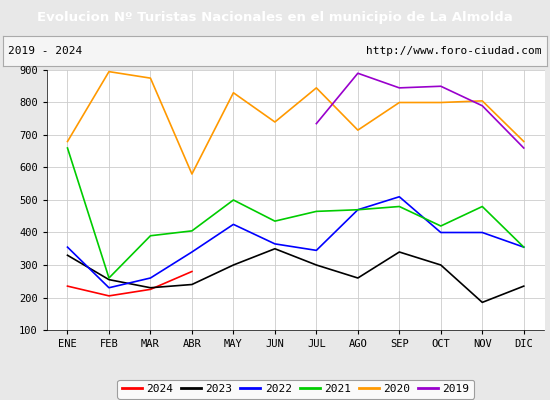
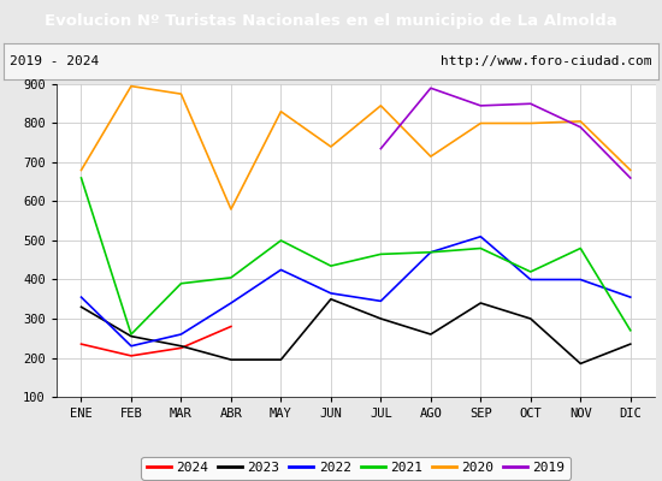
2023/ABR: 240 -> 195
2023/MAY: 300 -> 195
2021/DIC: 355 -> 270
